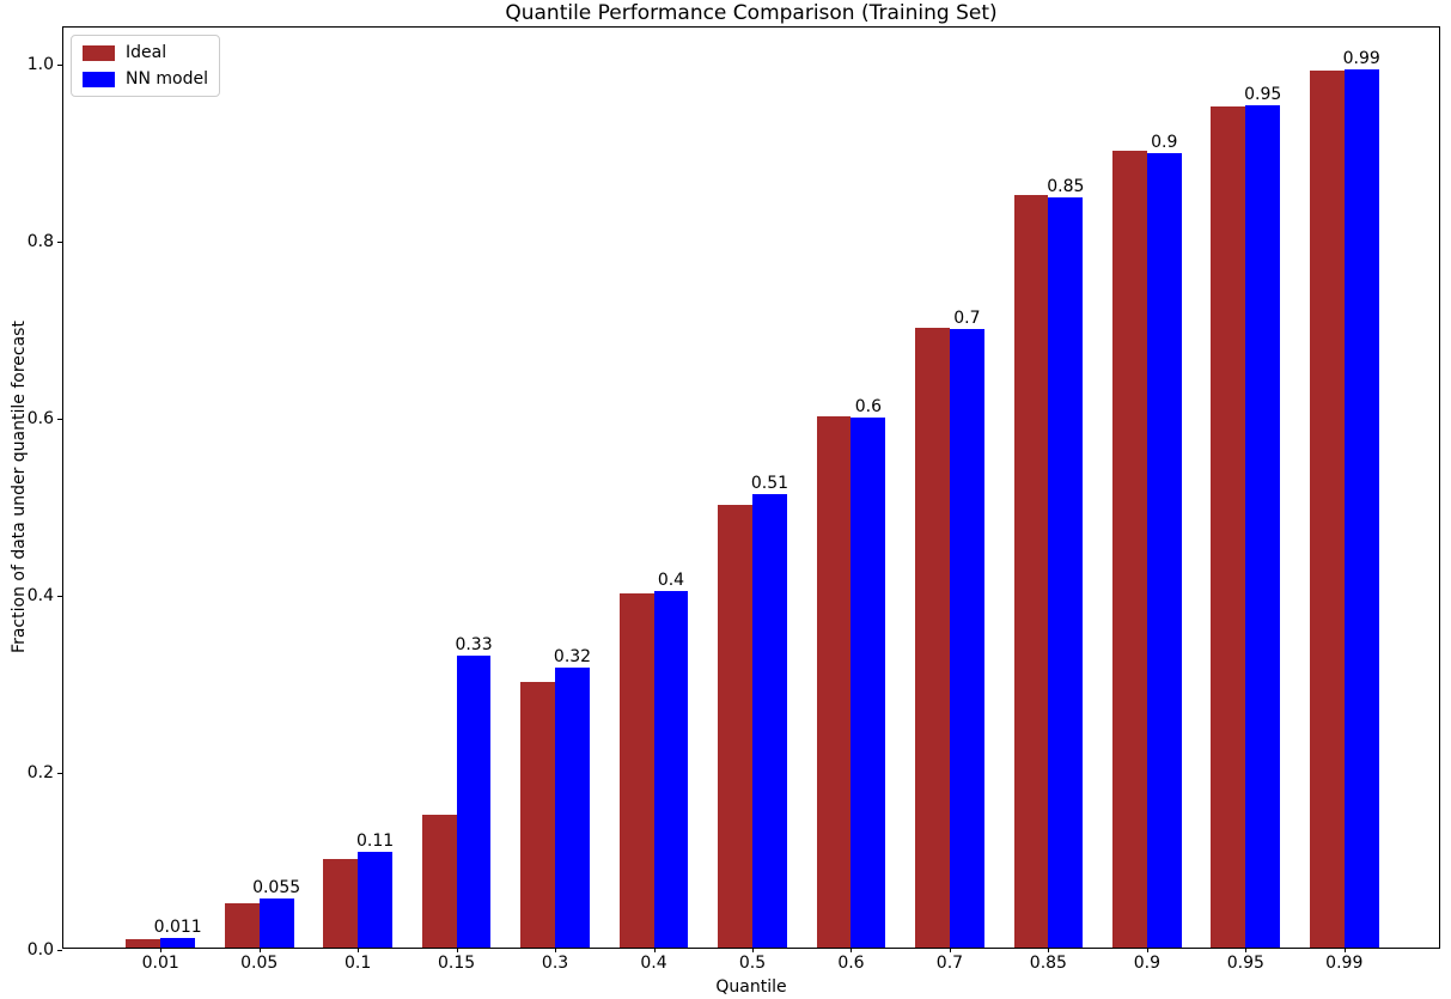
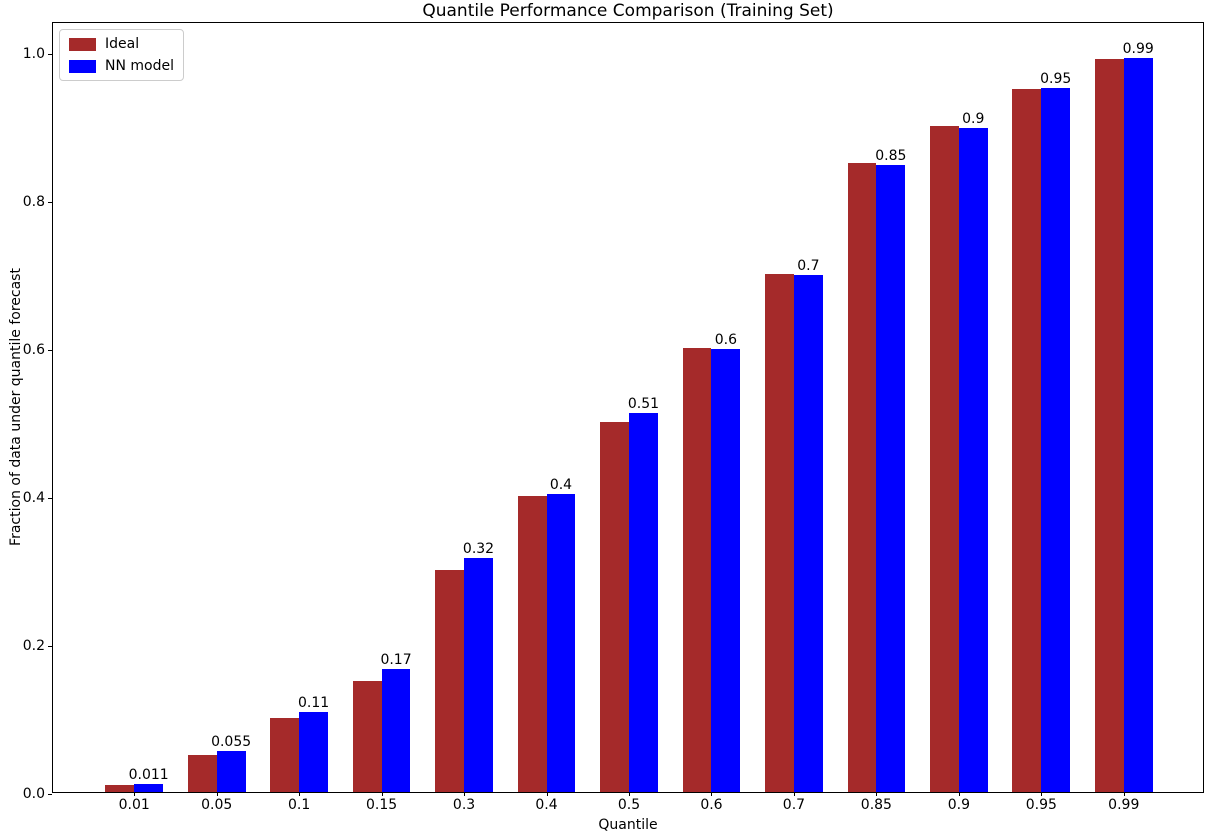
NN model/0.15: 0.33 -> 0.17
